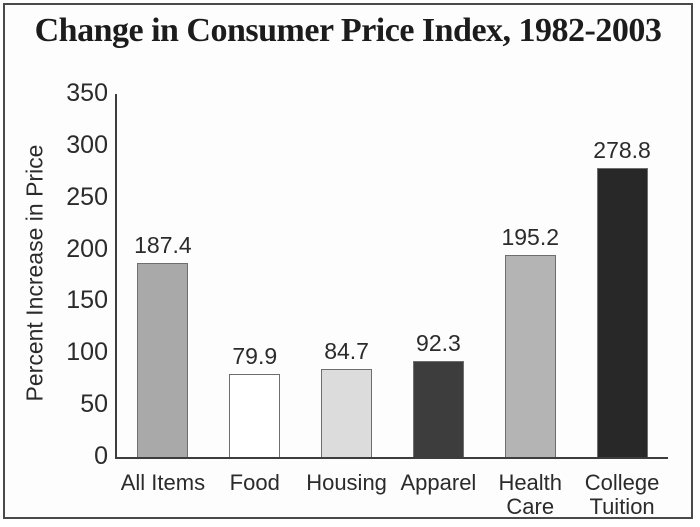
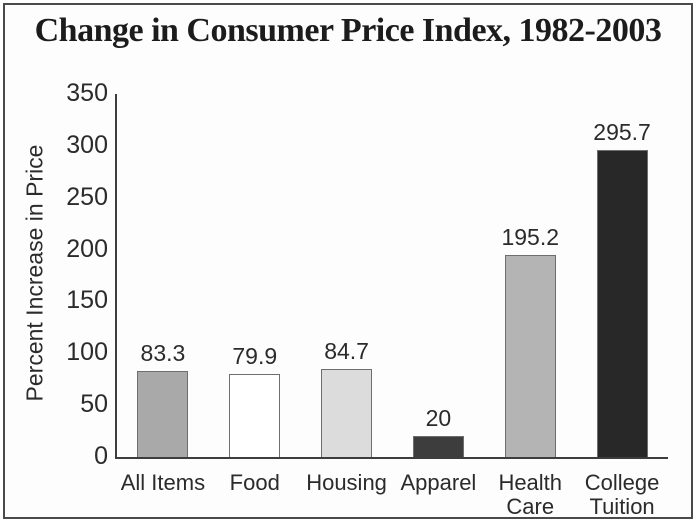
All Items: 187.4 -> 83.3
Apparel: 92.3 -> 20
College Tuition: 278.8 -> 295.7
